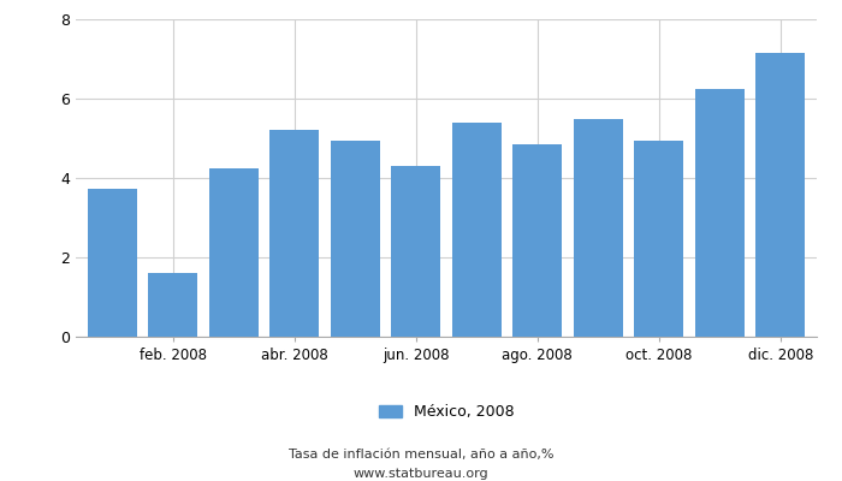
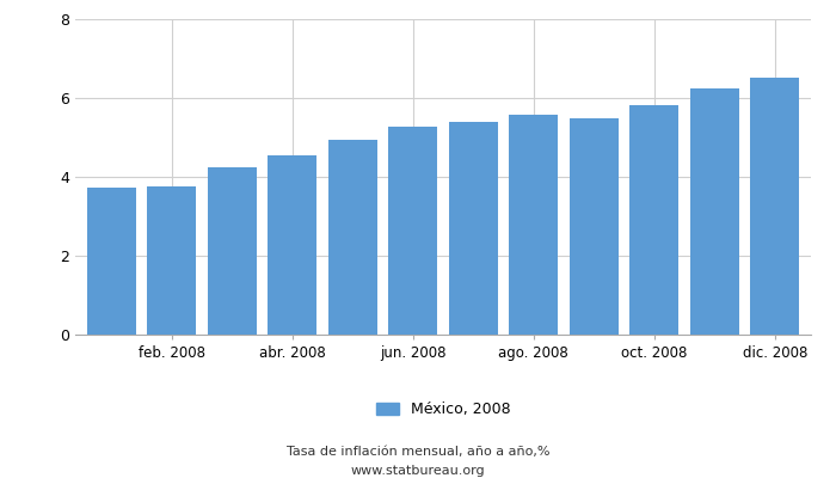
feb. 2008: 1.60 -> 3.76
abr. 2008: 5.20 -> 4.55
jun. 2008: 4.30 -> 5.26
ago. 2008: 4.85 -> 5.57
oct. 2008: 4.95 -> 5.82
dic. 2008: 7.15 -> 6.53
